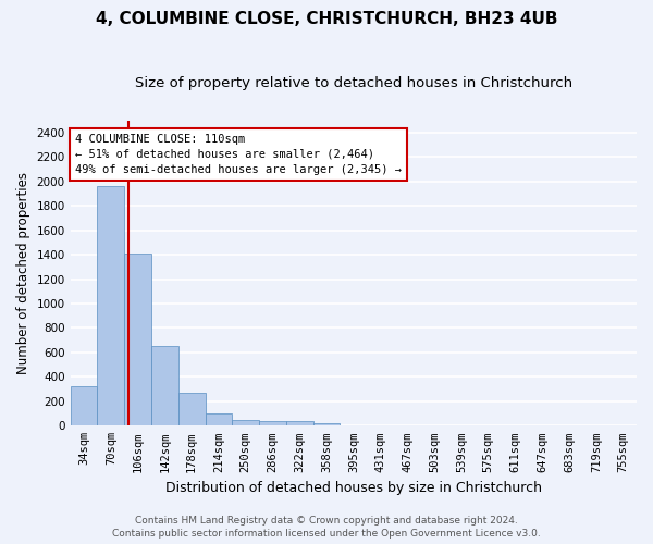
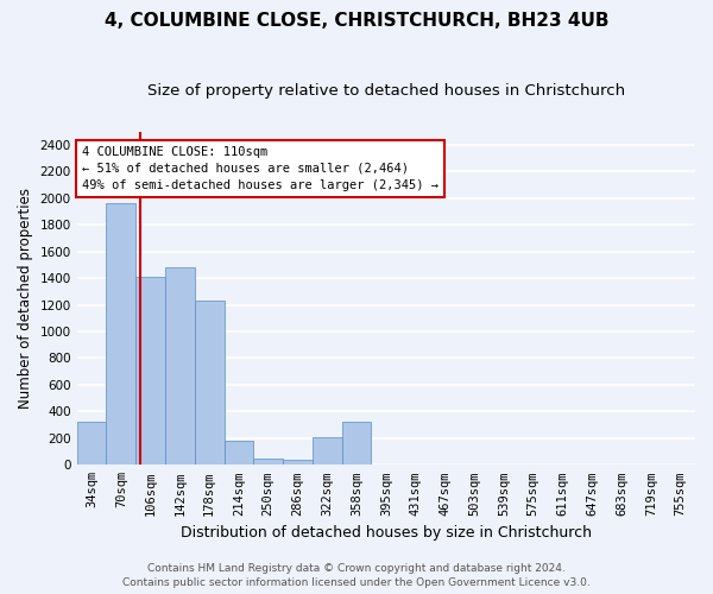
142sqm: 650 -> 1480
178sqm: 270 -> 1230
214sqm: 100 -> 180
322sqm: 40 -> 210
358sqm: 20 -> 320
